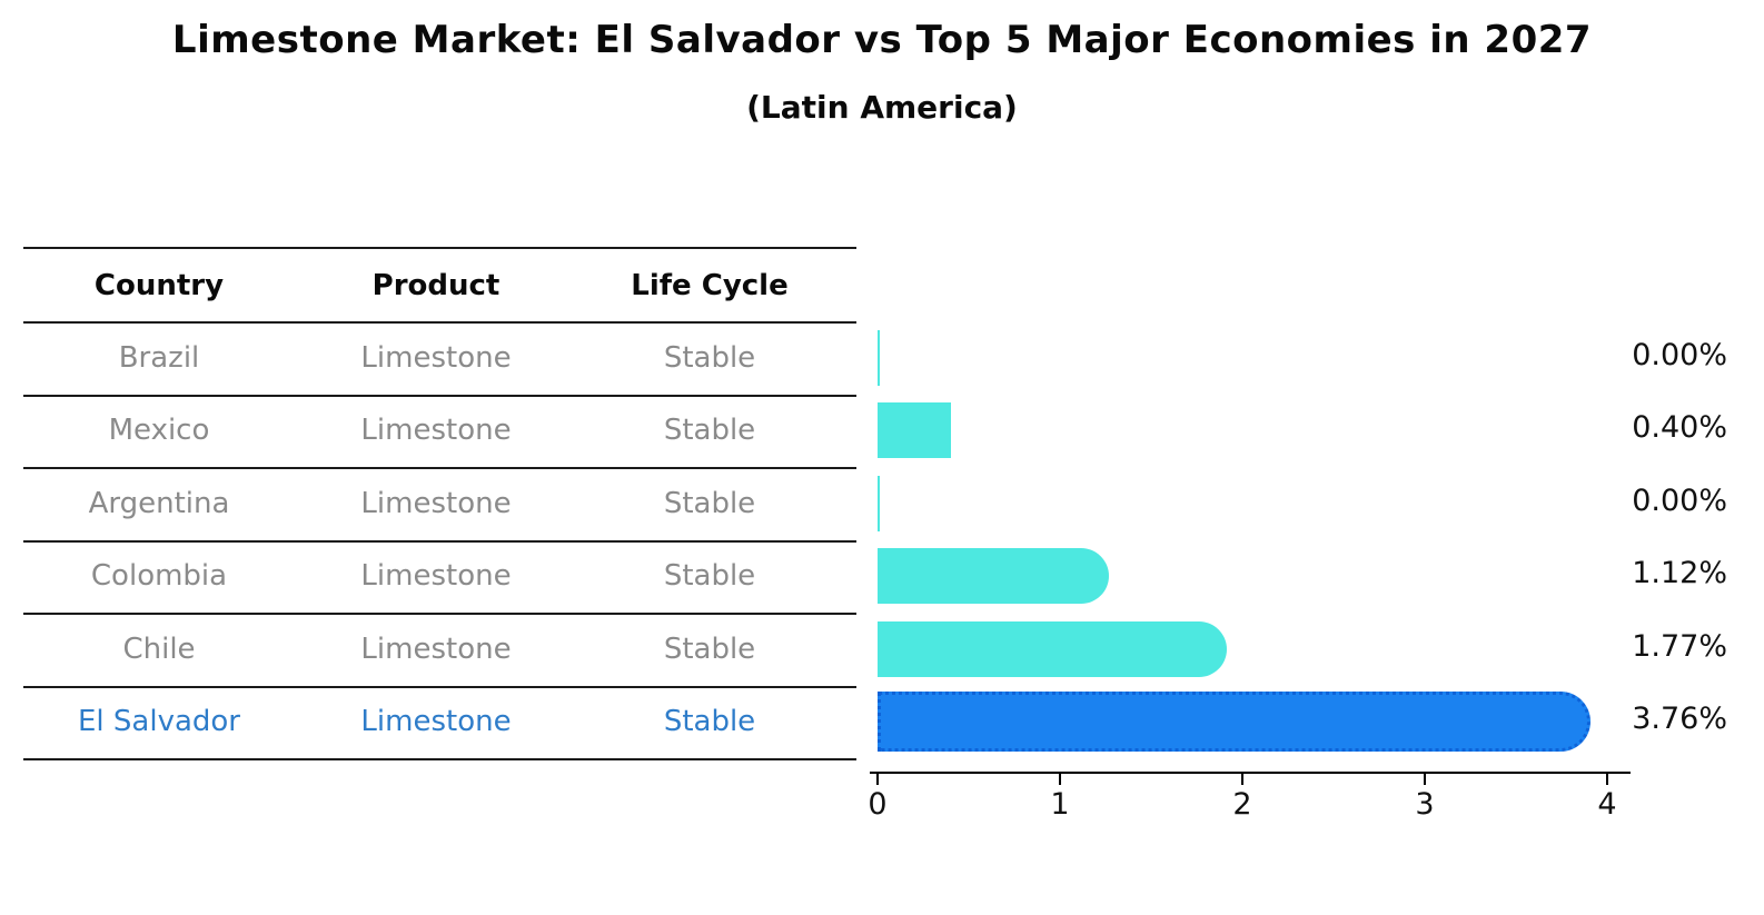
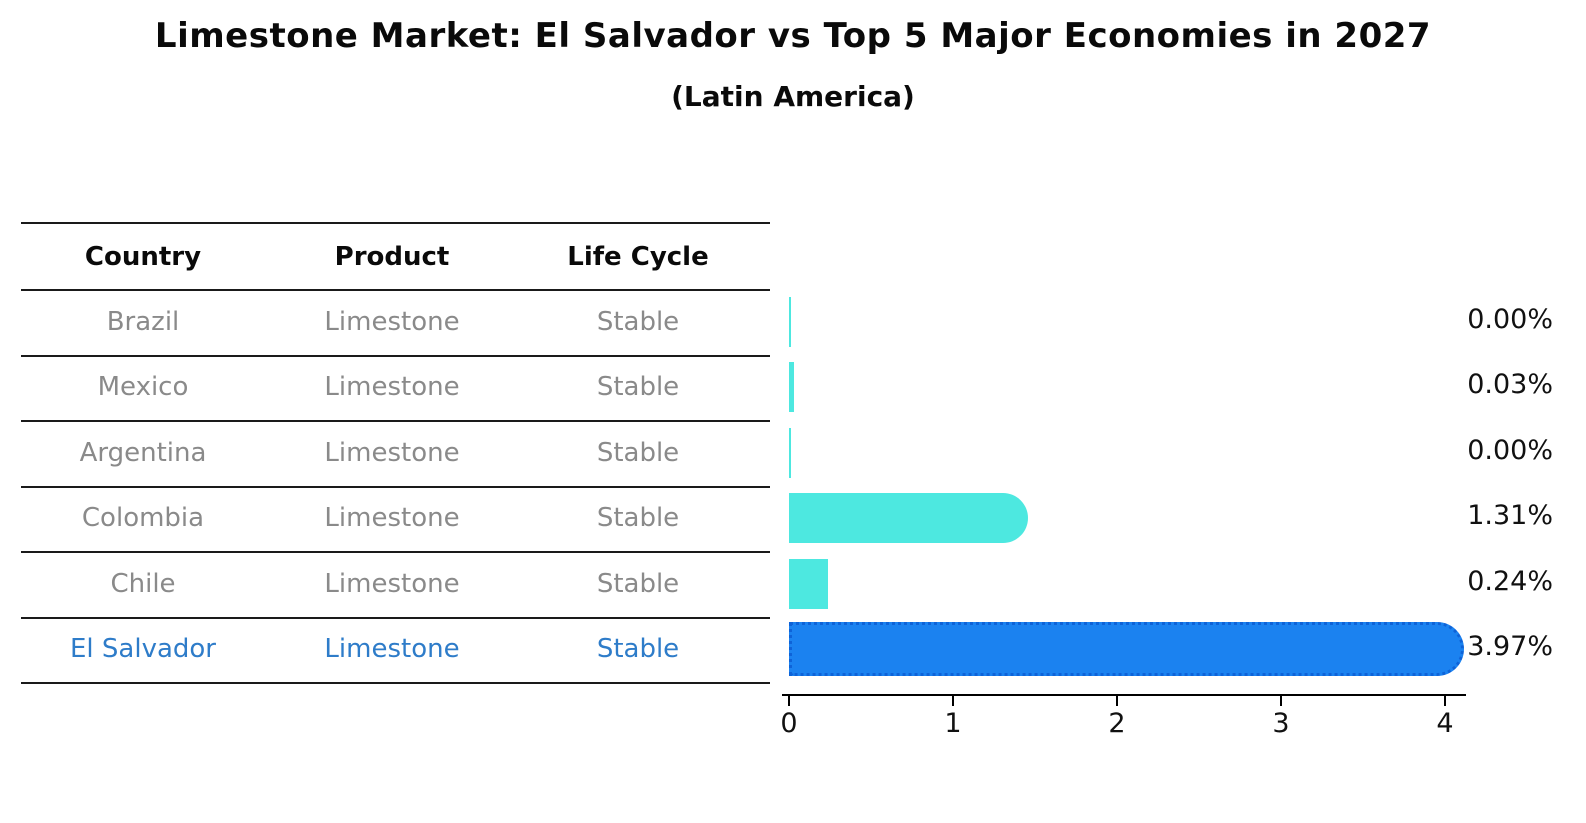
Mexico: 0.40% -> 0.03%
Colombia: 1.12% -> 1.31%
Chile: 1.77% -> 0.24%
El Salvador: 3.76% -> 3.97%
